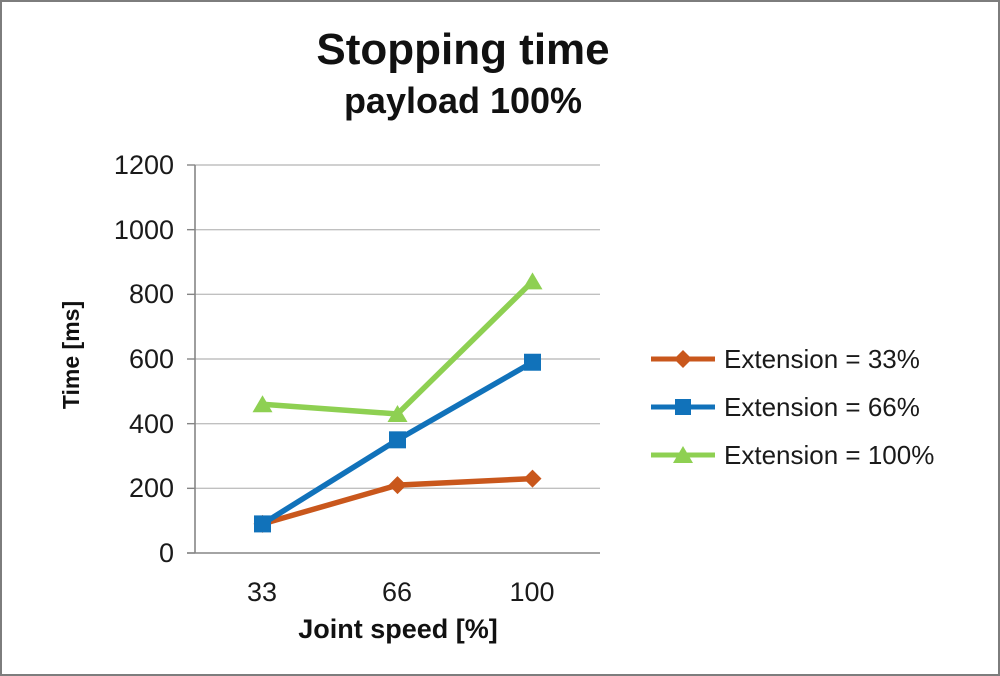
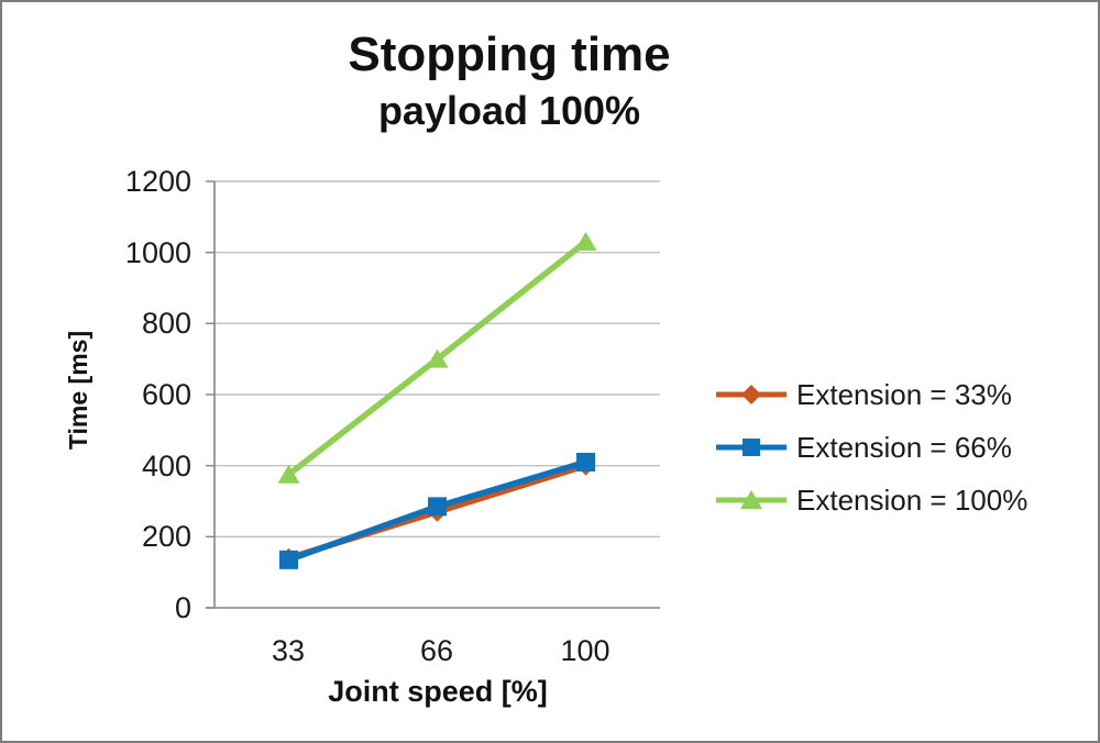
Extension = 33%/33: 90 -> 140
Extension = 66%/33: 90 -> 140
Extension = 100%/33: 460 -> 380
Extension = 33%/66: 210 -> 270
Extension = 66%/66: 350 -> 280
Extension = 100%/66: 430 -> 700
Extension = 33%/100: 230 -> 400
Extension = 66%/100: 590 -> 410
Extension = 100%/100: 840 -> 1030
